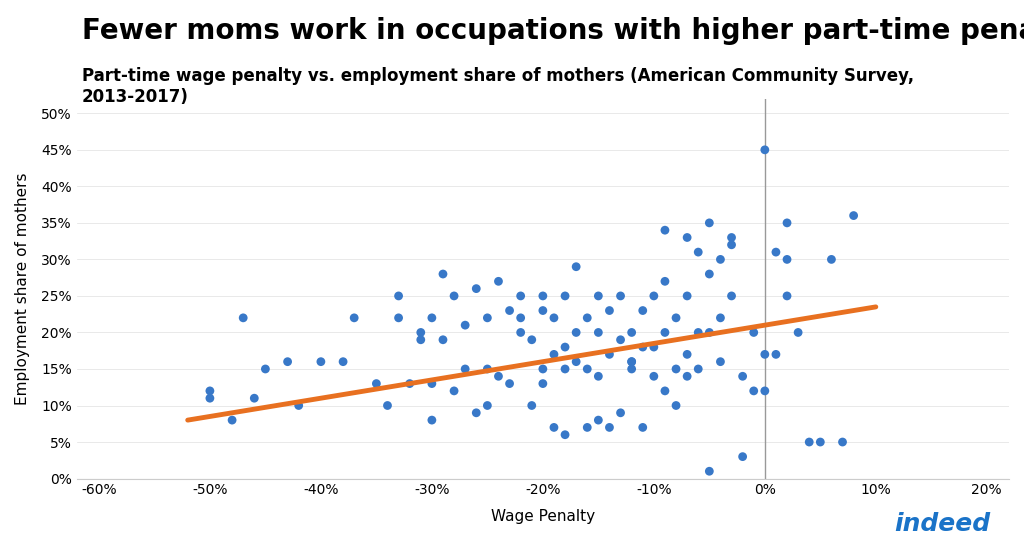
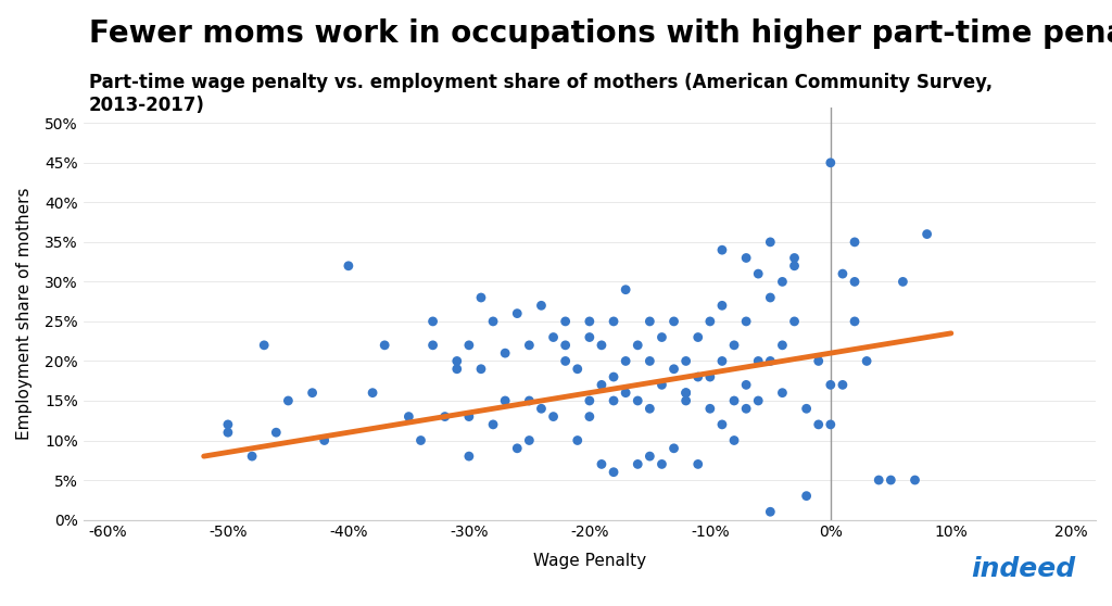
-40%: 16% -> 32%
